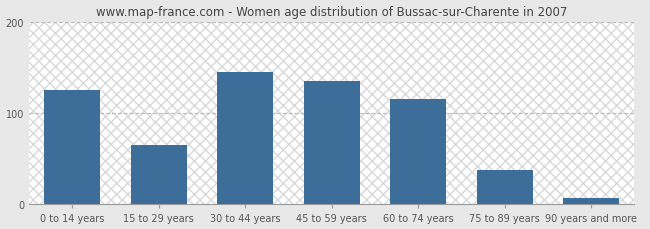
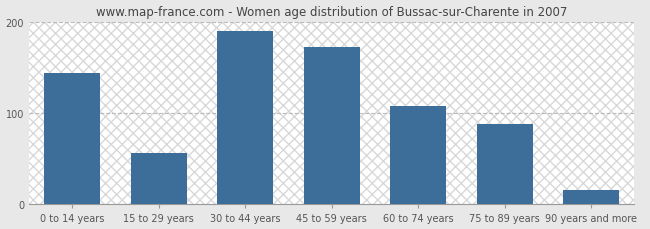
0 to 14 years: 125 -> 144
15 to 29 years: 65 -> 56
30 to 44 years: 145 -> 190
45 to 59 years: 135 -> 172
60 to 74 years: 115 -> 108
75 to 89 years: 38 -> 88
90 years and more: 7 -> 16
